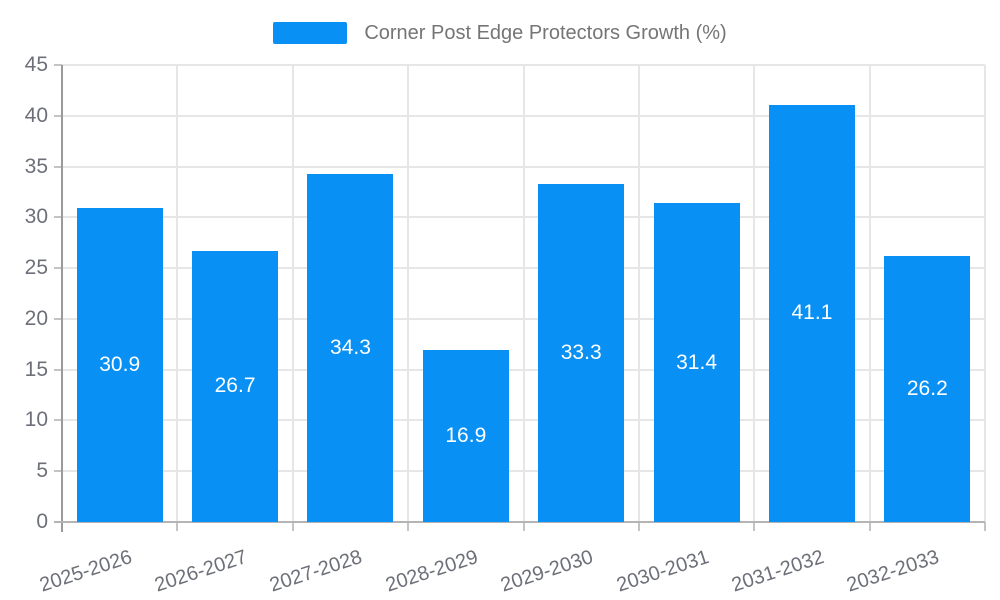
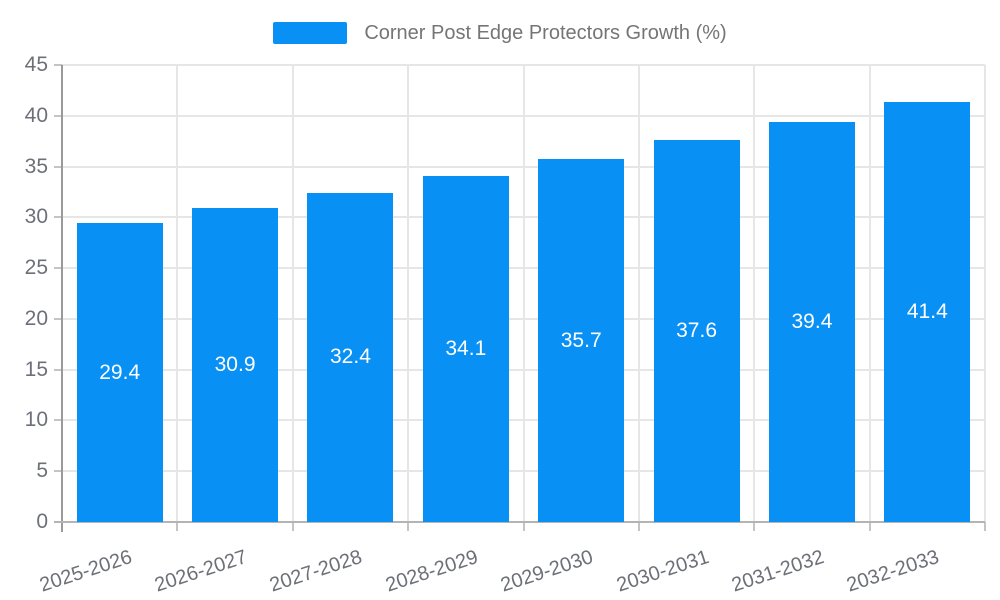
2025-2026: 30.9 -> 29.4
2026-2027: 26.7 -> 30.9
2027-2028: 34.3 -> 32.4
2028-2029: 16.9 -> 34.1
2029-2030: 33.3 -> 35.7
2030-2031: 31.4 -> 37.6
2031-2032: 41.1 -> 39.4
2032-2033: 26.2 -> 41.4
